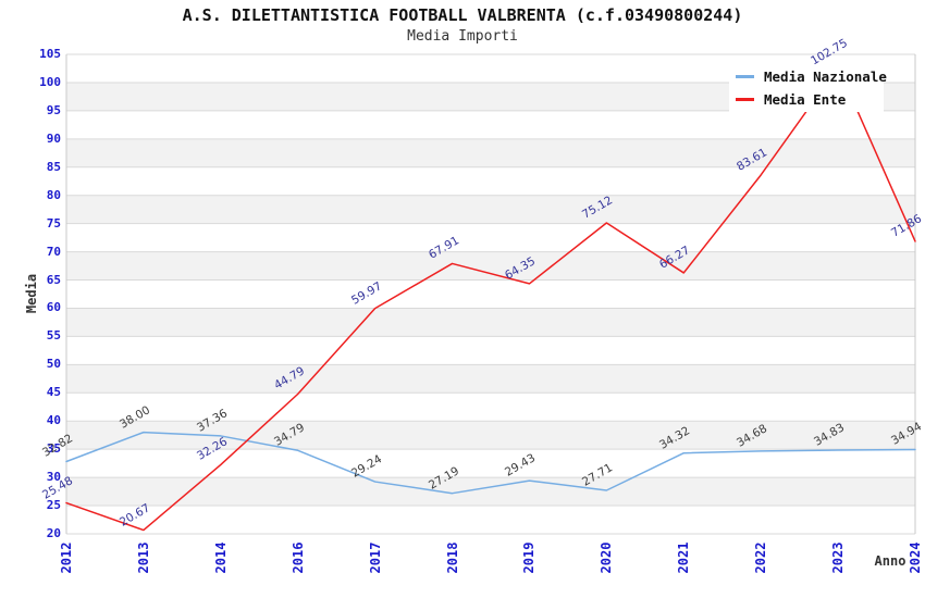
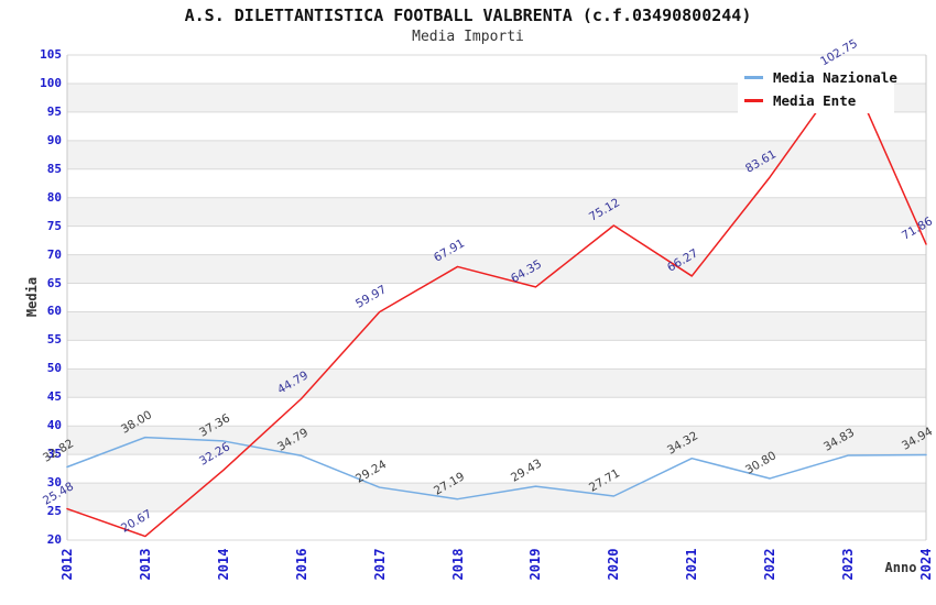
Media Nazionale/2022: 34.68 -> 30.80
